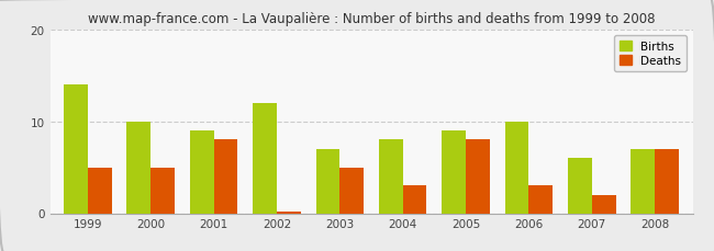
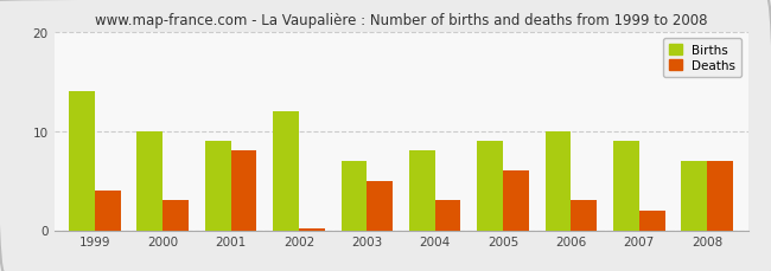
Deaths/1999: 5.0 -> 4.0
Deaths/2000: 5.0 -> 3.0
Deaths/2005: 8.0 -> 6.0
Births/2007: 6 -> 9
